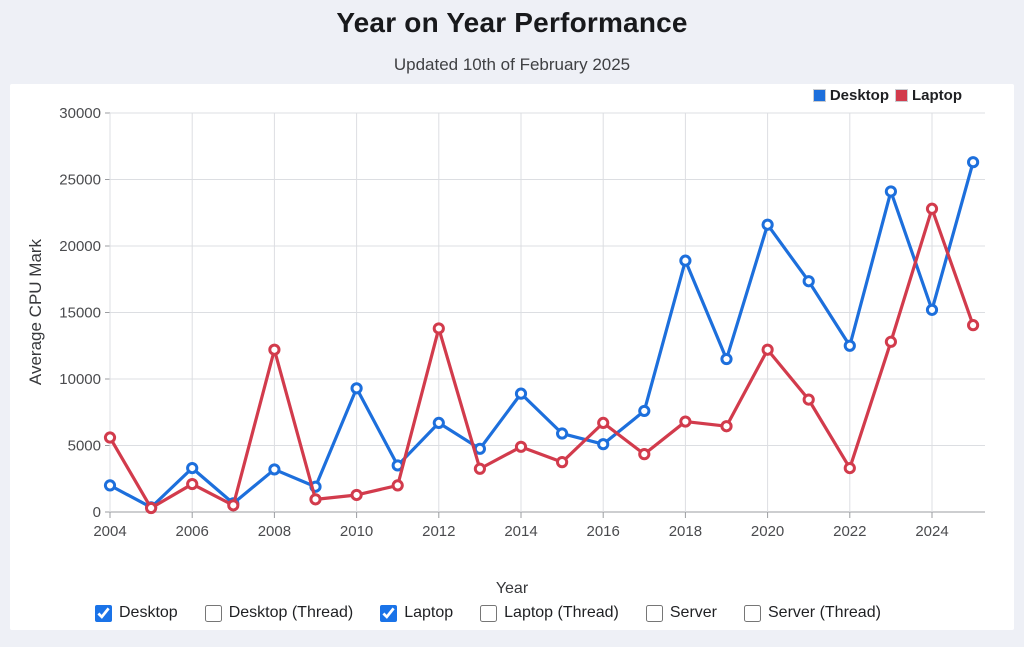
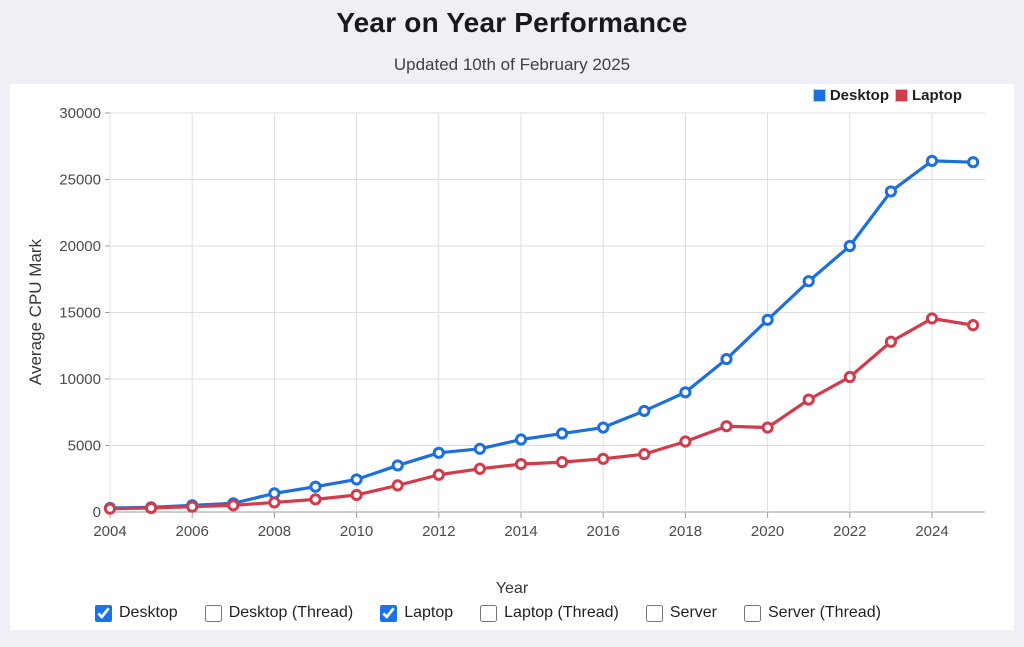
Desktop/2004: 2000 -> 300
Laptop/2004: 5600 -> 200
Desktop/2006: 3300 -> 500
Laptop/2006: 2100 -> 400
Desktop/2008: 3200 -> 1400
Laptop/2008: 12200 -> 700
Desktop/2010: 9300 -> 2400
Desktop/2012: 6700 -> 4400
Laptop/2012: 13800 -> 2800
Desktop/2014: 8900 -> 5400
Laptop/2014: 4900 -> 3600
Desktop/2016: 5100 -> 6400
Laptop/2016: 6700 -> 4000
Desktop/2018: 18900 -> 9000
Laptop/2018: 6800 -> 5300
Desktop/2020: 21600 -> 14400
Laptop/2020: 12200 -> 6400
Desktop/2022: 12500 -> 20000
Laptop/2022: 3300 -> 10200
Desktop/2024: 15200 -> 26400
Laptop/2024: 22800 -> 14600
